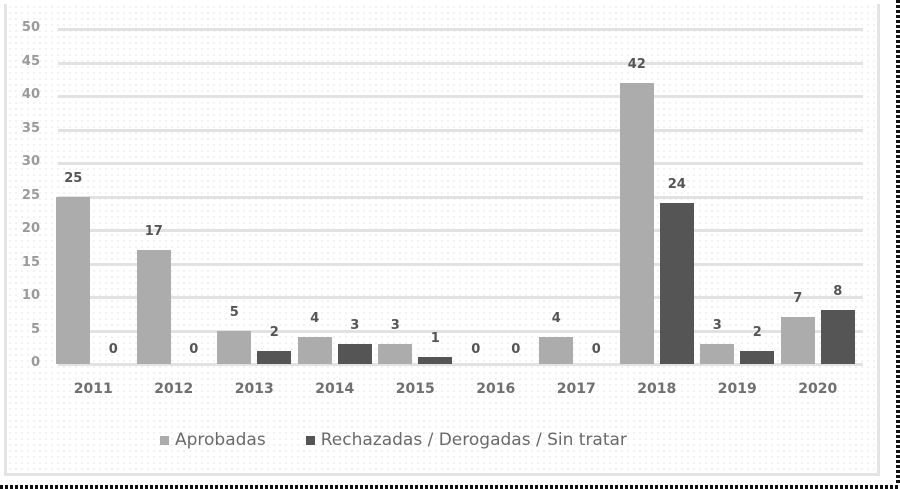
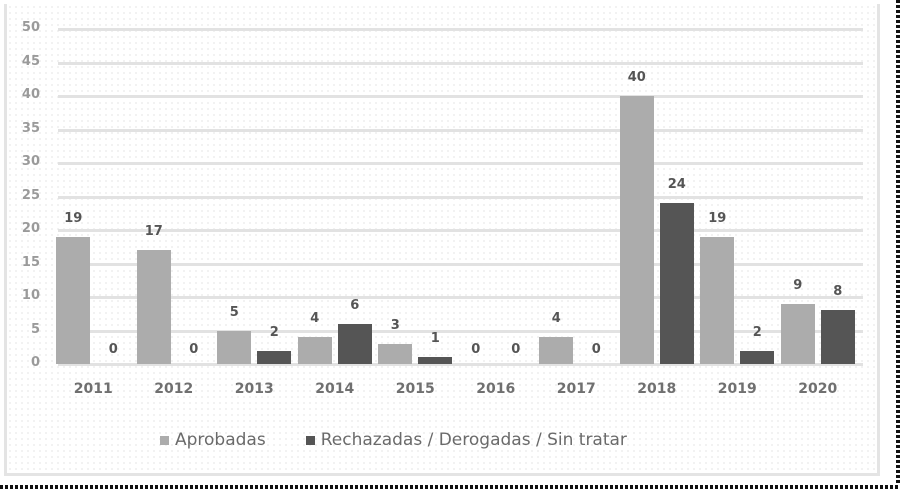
Aprobadas/2011: 25 -> 19
Rechazadas / Derogadas / Sin tratar/2014: 3 -> 6
Aprobadas/2018: 42 -> 40
Aprobadas/2019: 3 -> 19
Aprobadas/2020: 7 -> 9
